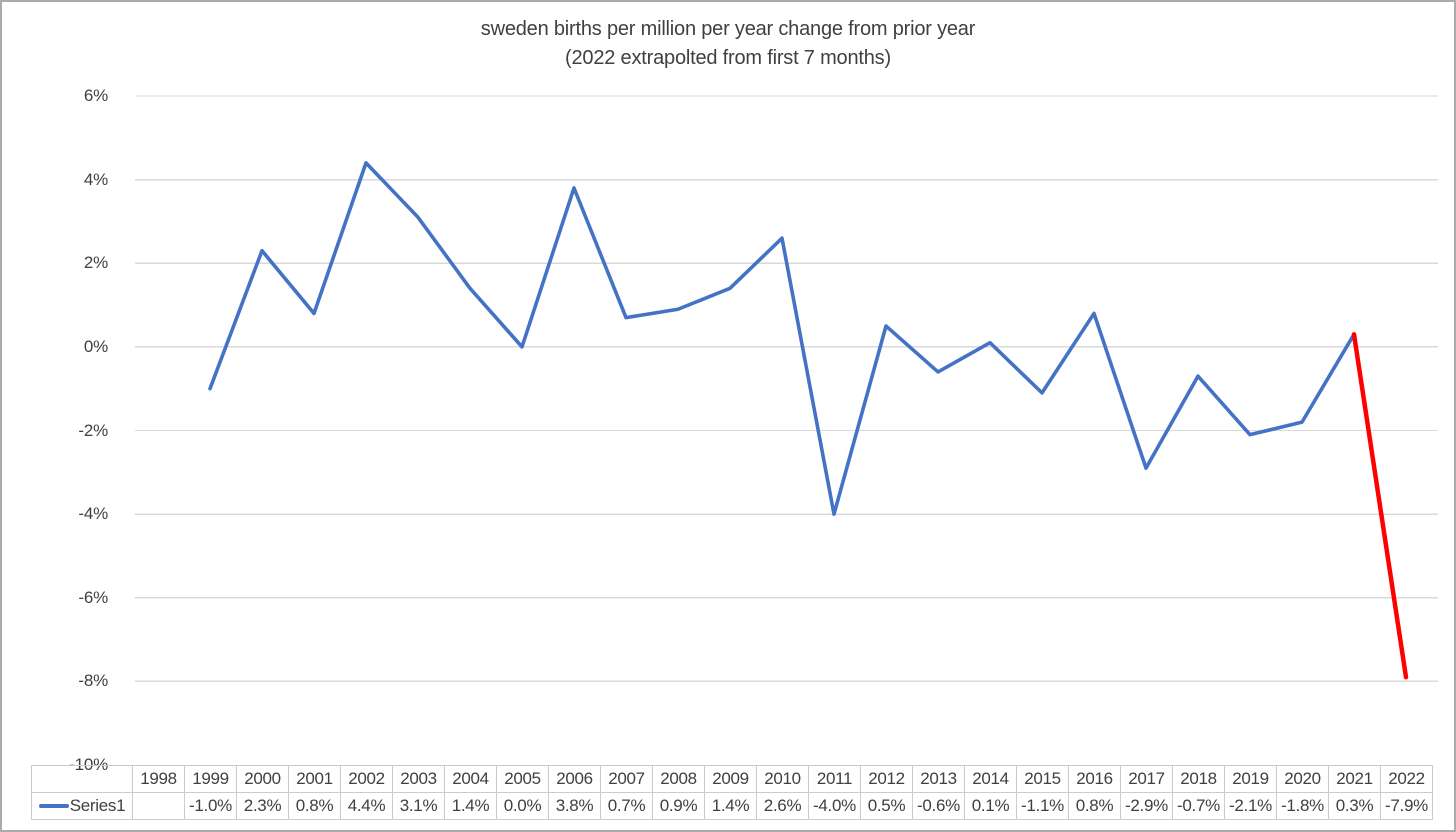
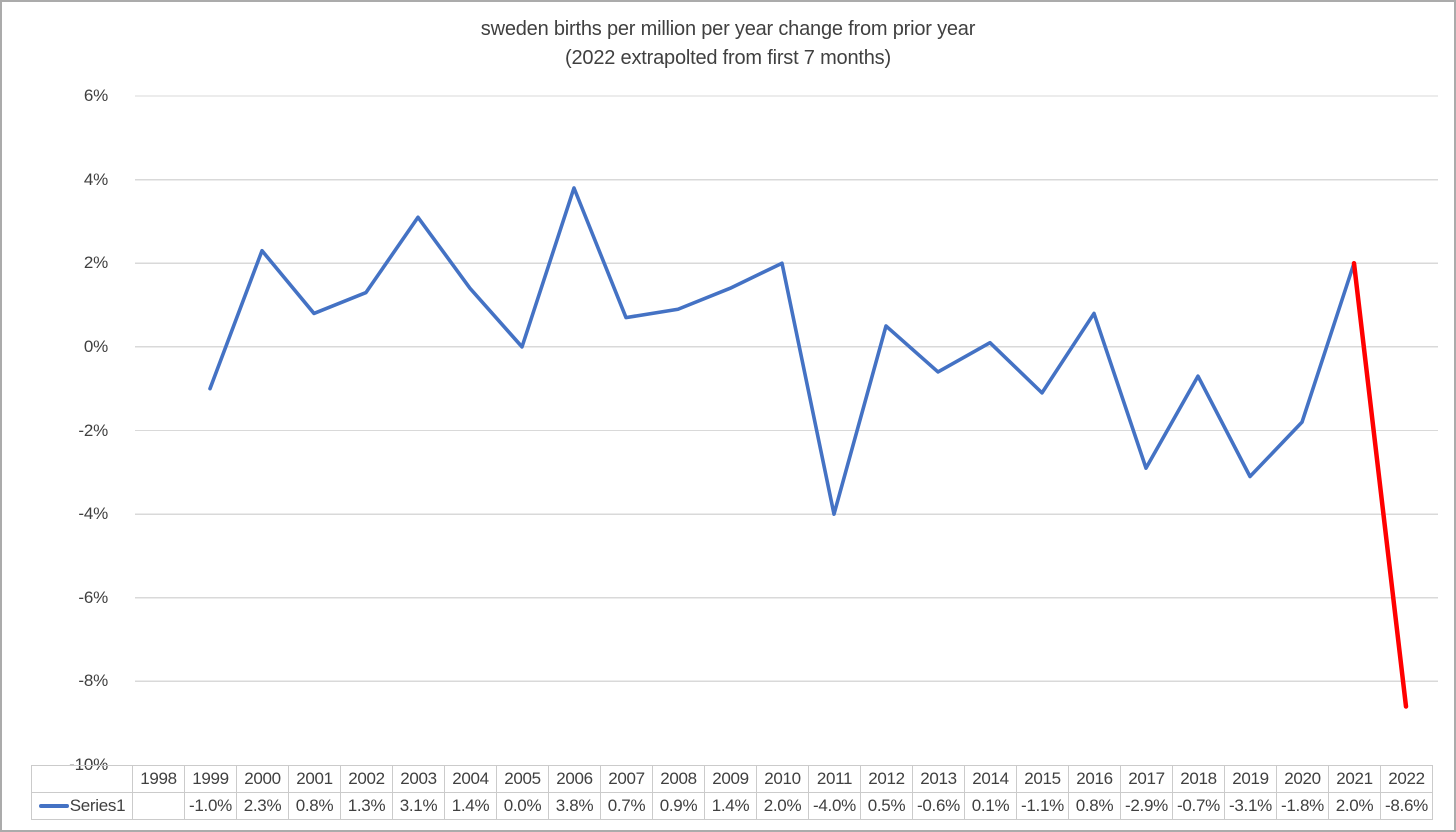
2002: 4.4% -> 1.3%
2010: 2.6% -> 2.0%
2019: -2.1% -> -3.1%
2021: 0.3% -> 2.0%
2022: -7.9% -> -8.6%
